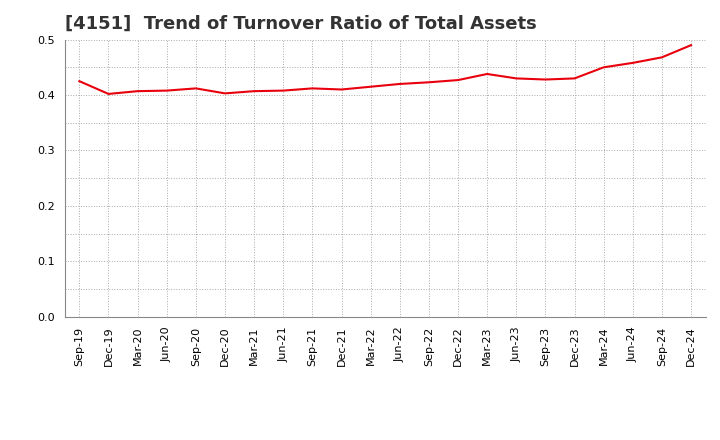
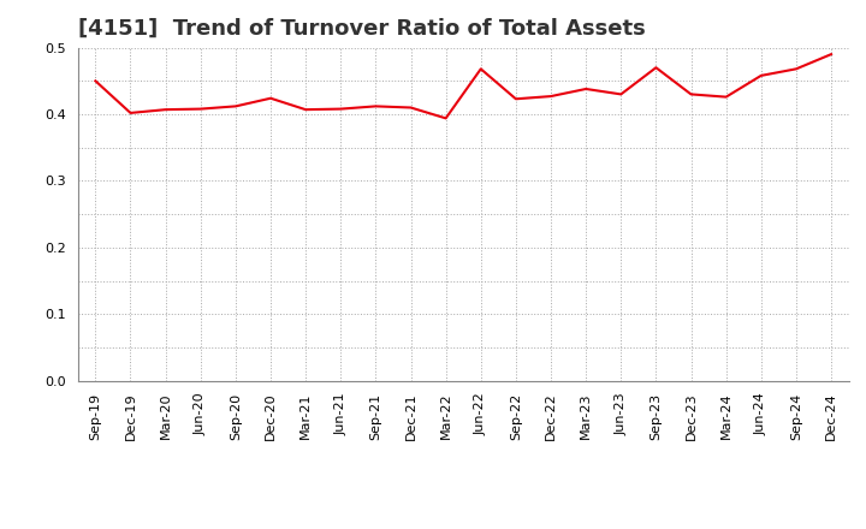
Sep-19: 0.425 -> 0.450
Dec-20: 0.403 -> 0.424
Mar-22: 0.415 -> 0.394
Jun-22: 0.420 -> 0.468
Sep-23: 0.428 -> 0.470
Mar-24: 0.450 -> 0.426
